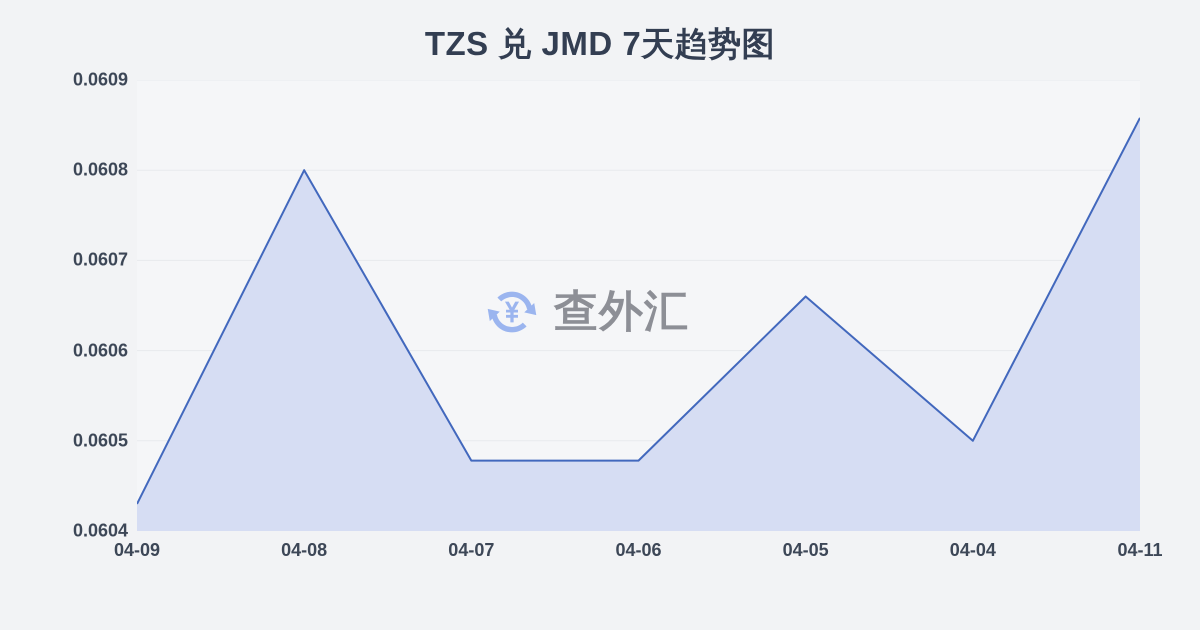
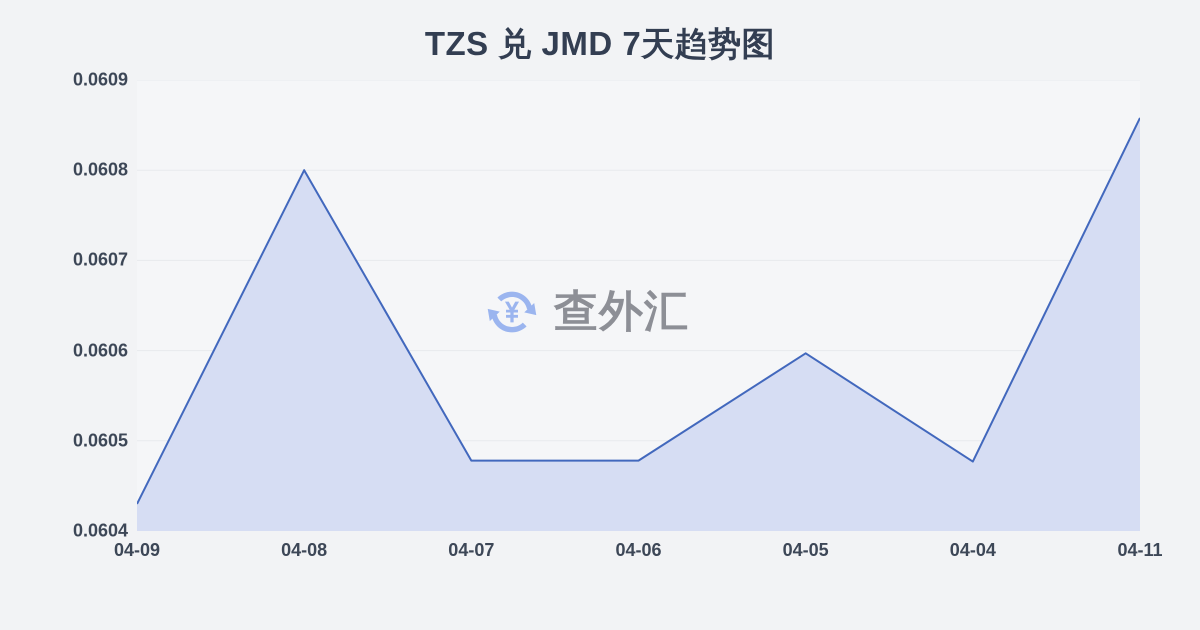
04-05: 0.06066 -> 0.06060
04-04: 0.06050 -> 0.06048
